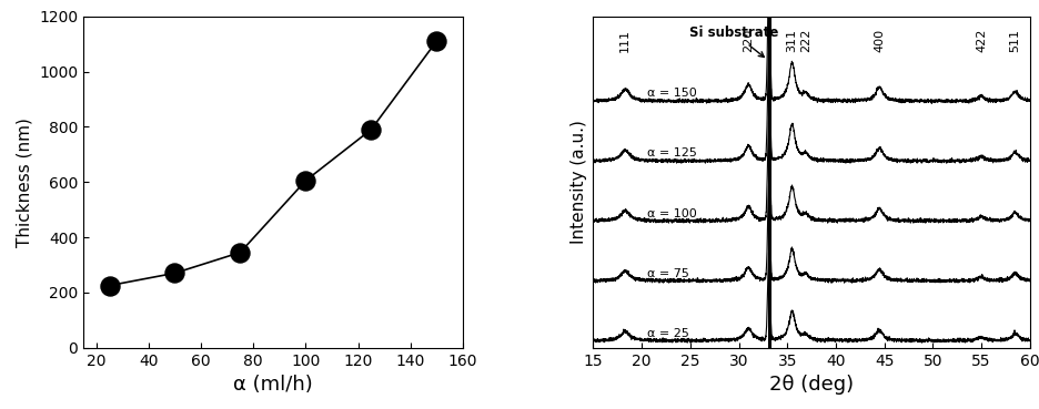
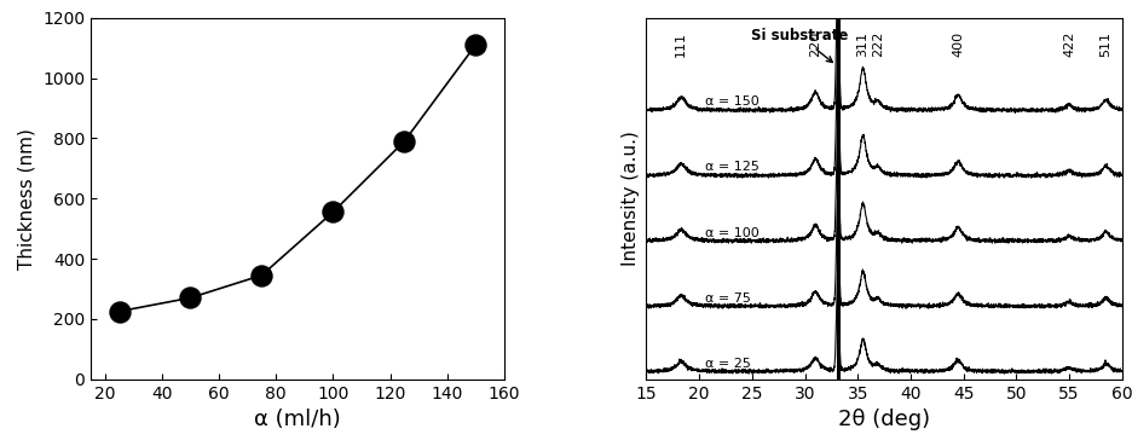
100: 605 -> 555
